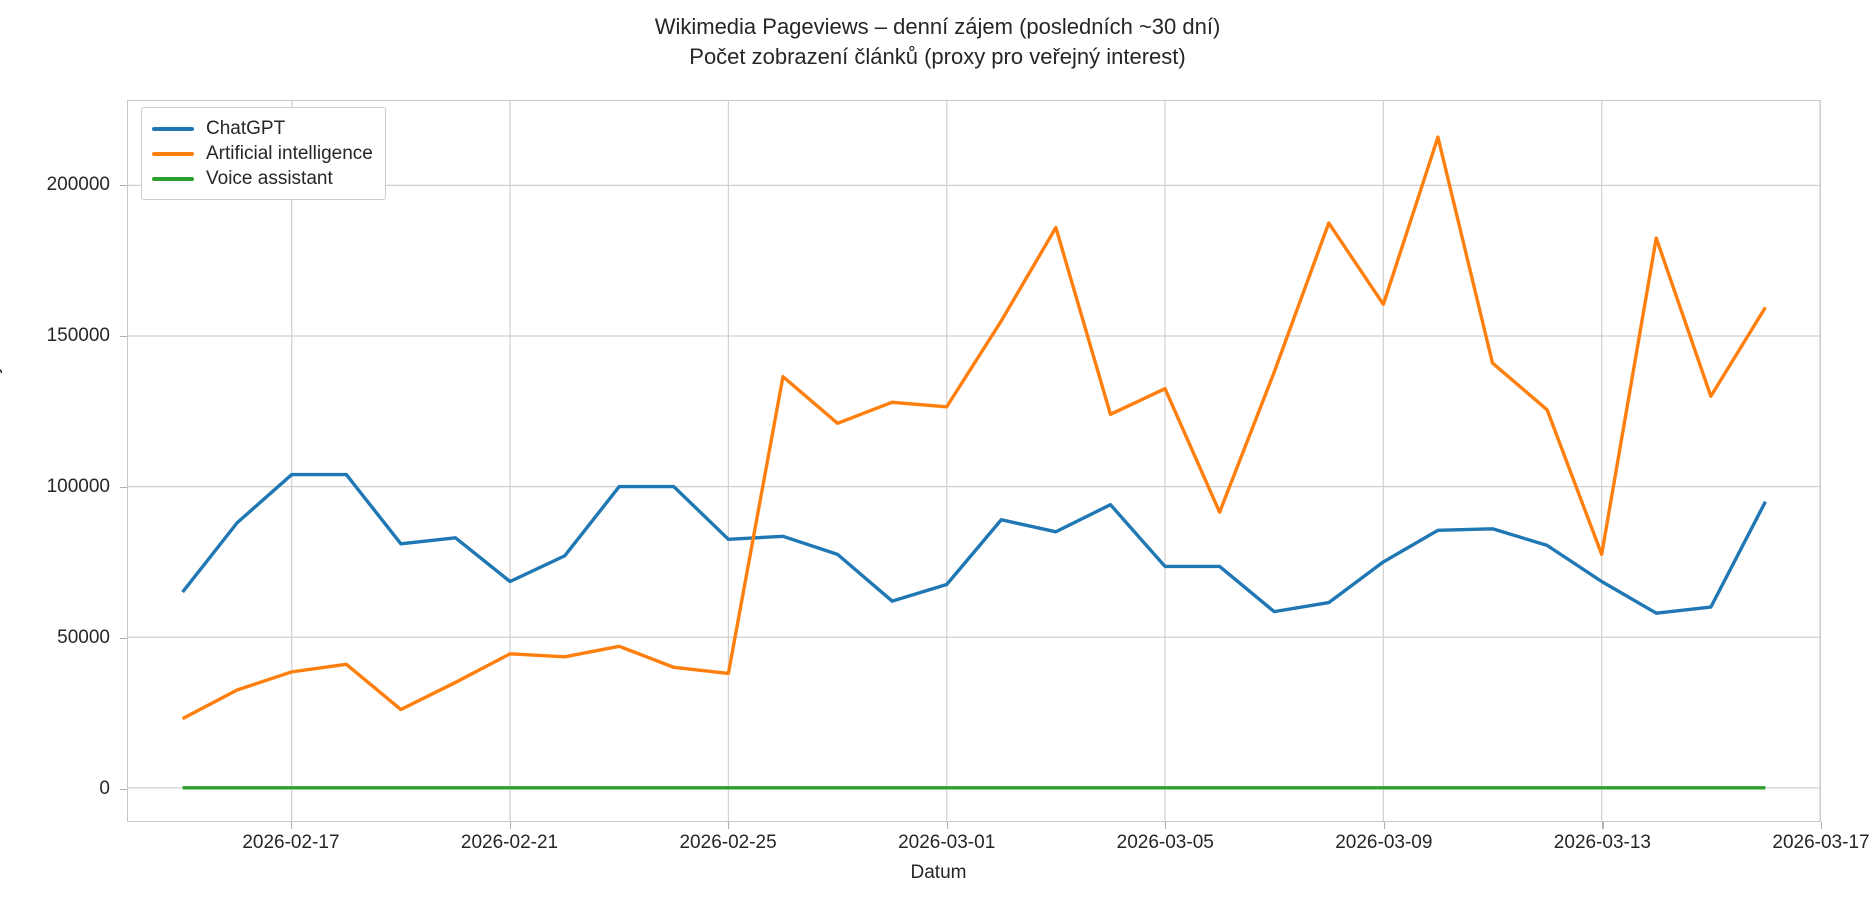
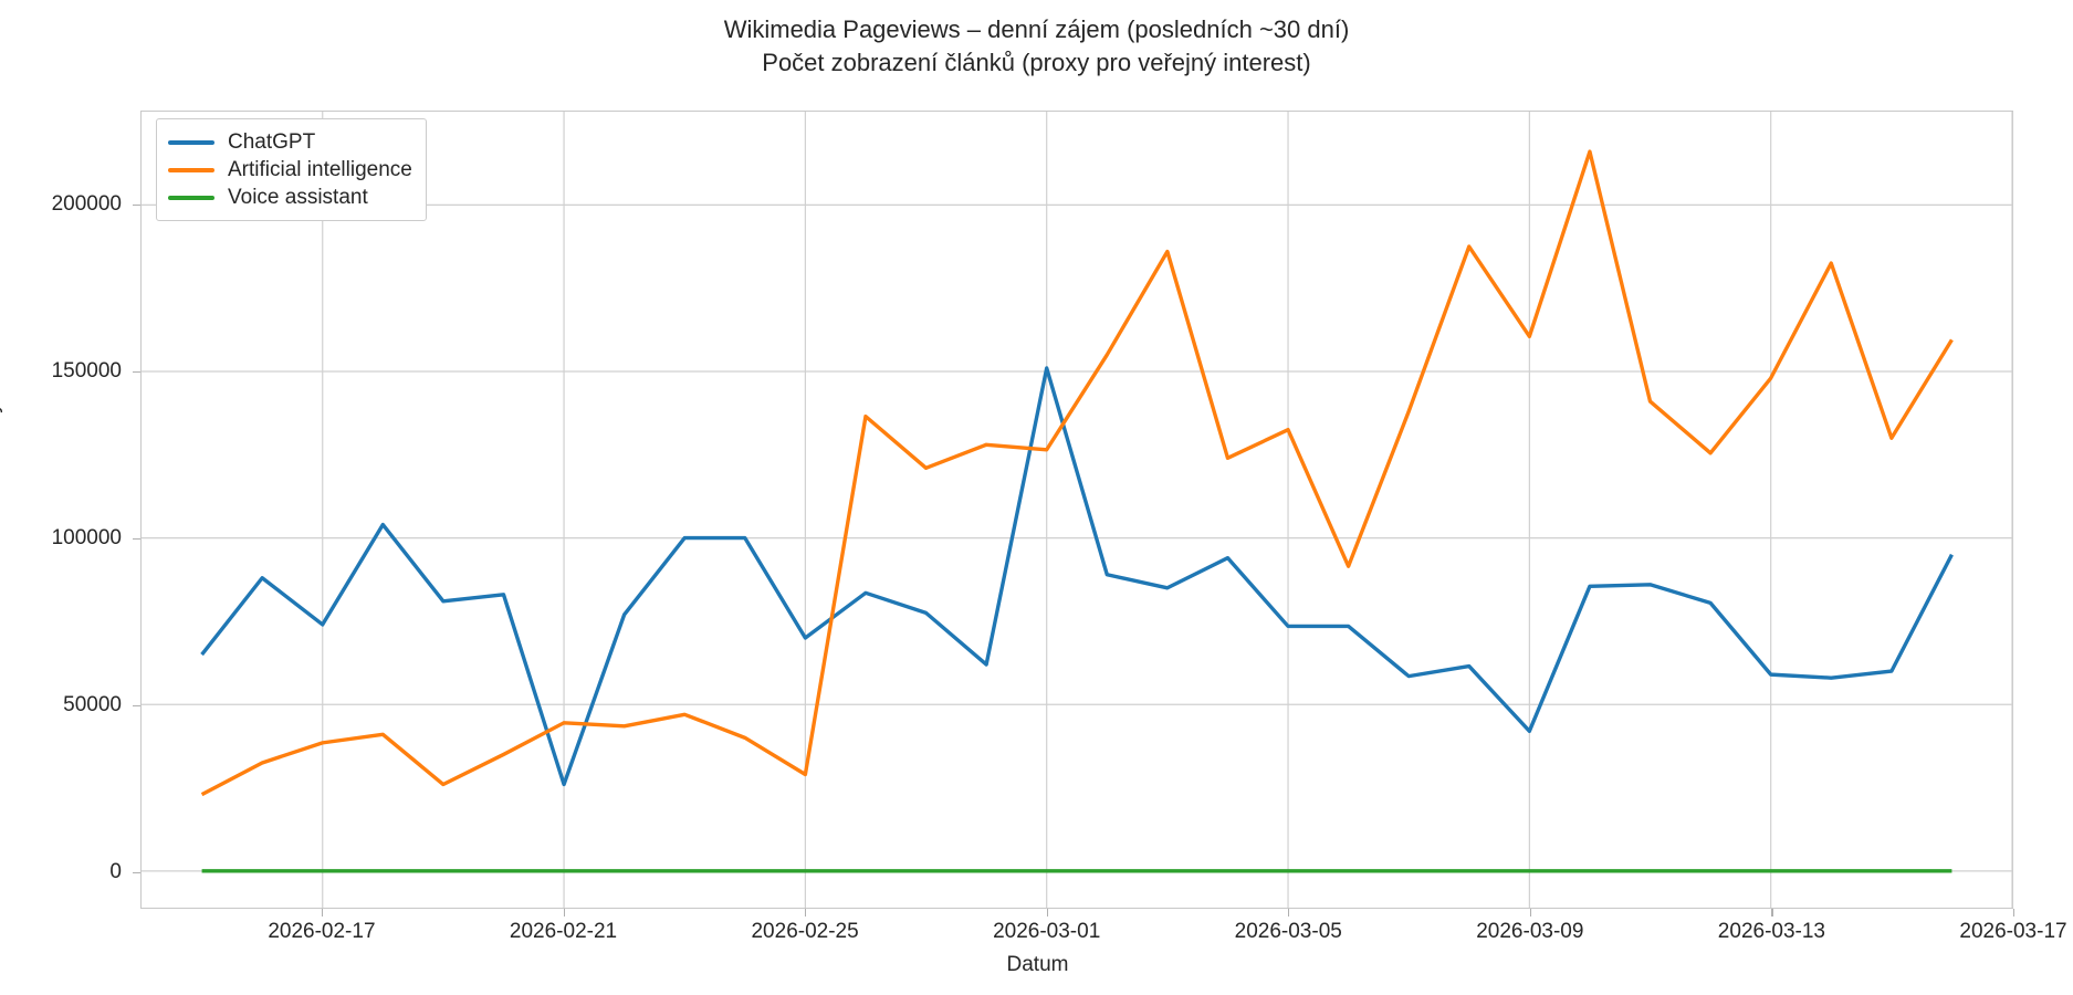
ChatGPT/2026-02-17: 104000 -> 74000
ChatGPT/2026-02-21: 68000 -> 26000
ChatGPT/2026-02-25: 82000 -> 70000
Artificial intelligence/2026-02-25: 38000 -> 29000
ChatGPT/2026-03-01: 68000 -> 151000
ChatGPT/2026-03-09: 75000 -> 42000
ChatGPT/2026-03-13: 68000 -> 59000
Artificial intelligence/2026-03-13: 78000 -> 148000
